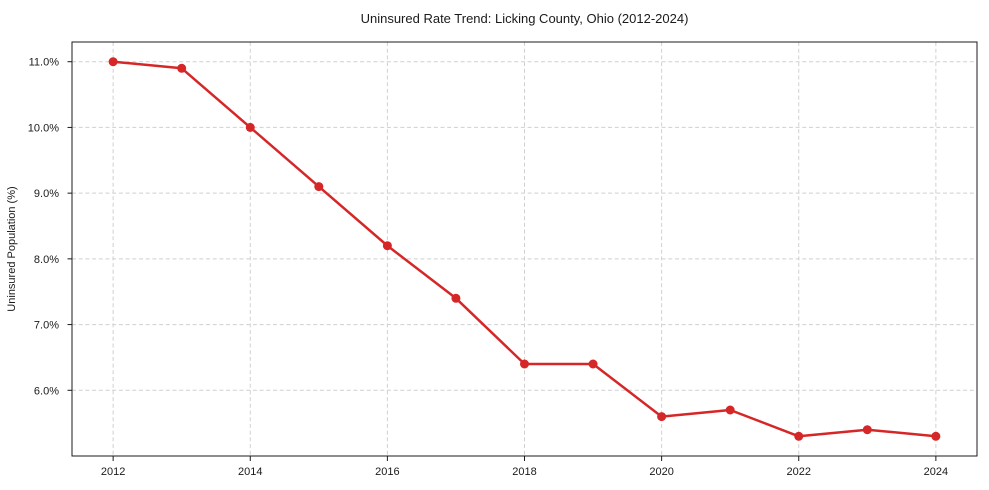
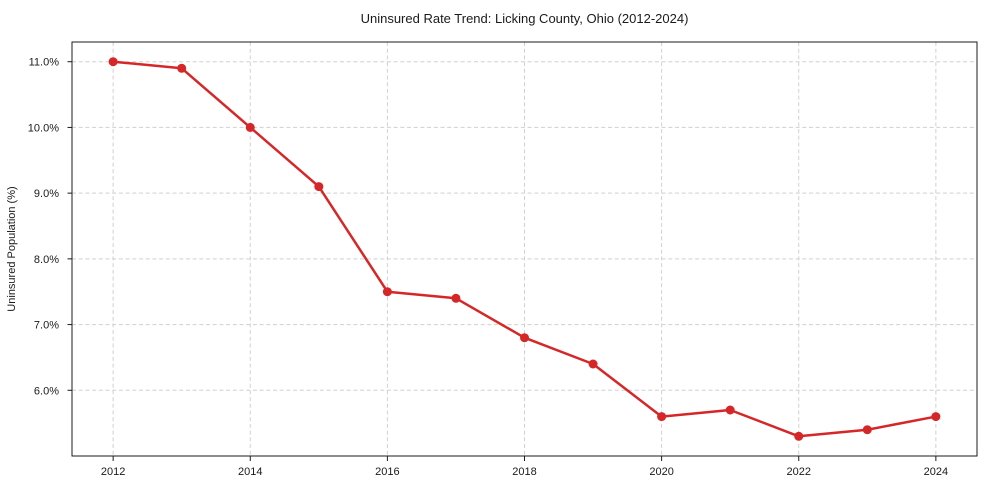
2016: 8.2% -> 7.5%
2018: 6.4% -> 6.8%
2024: 5.3% -> 5.6%
